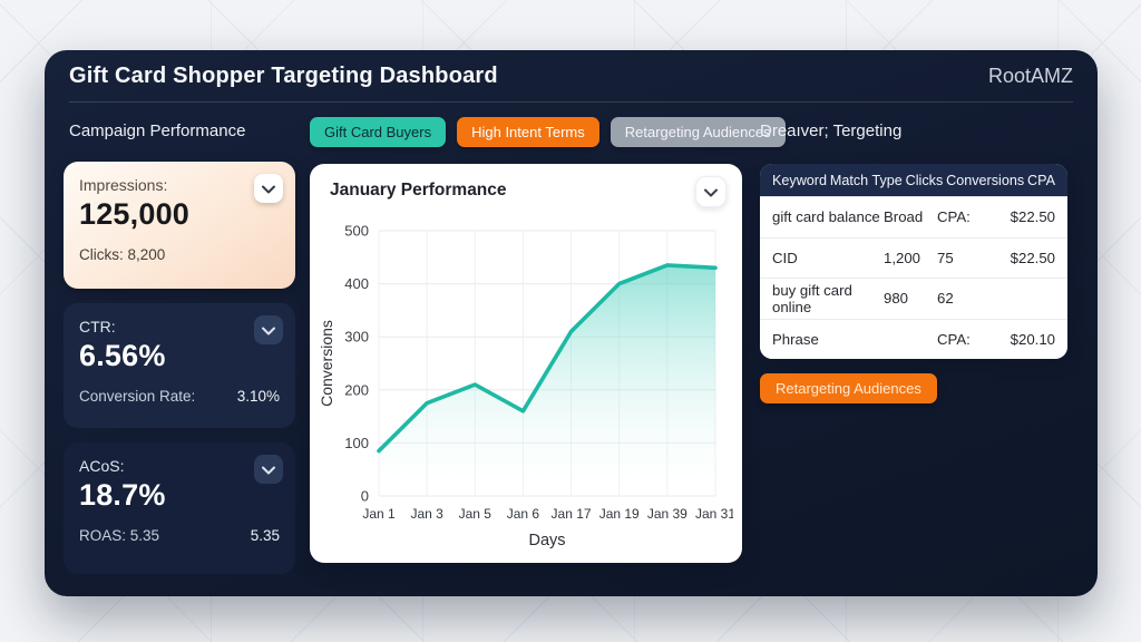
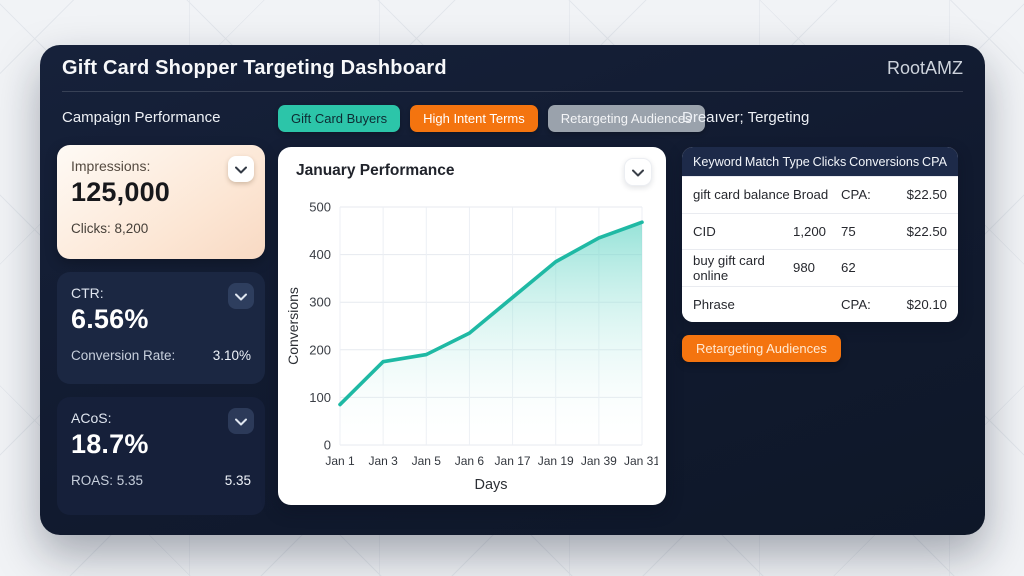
Jan 5: 210 -> 190
Jan 6: 160 -> 240
Jan 19: 400 -> 380
Jan 31: 430 -> 470
